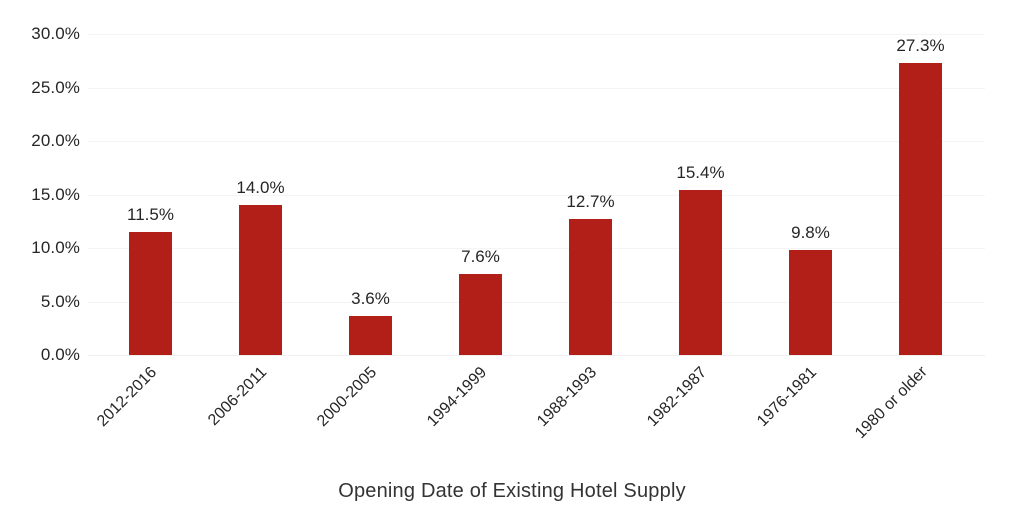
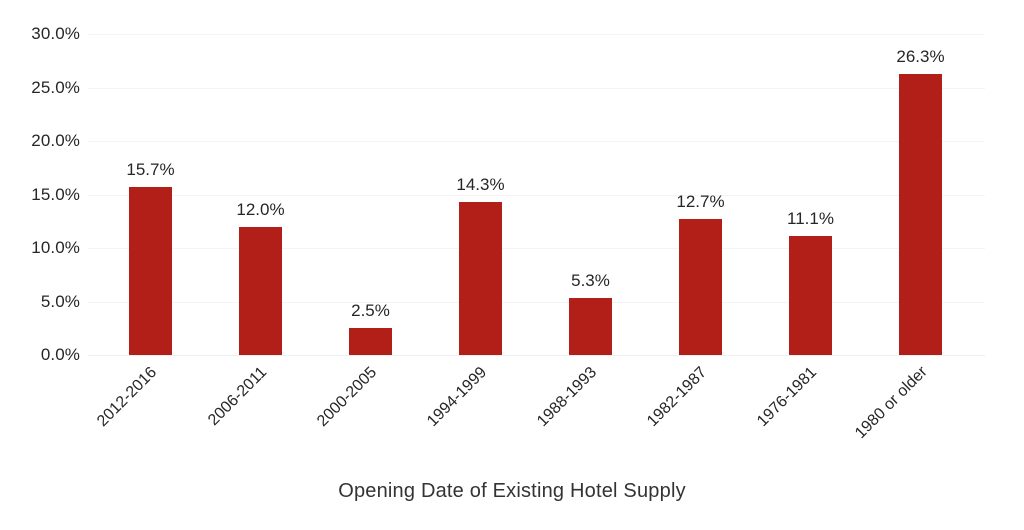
2012-2016: 11.5% -> 15.7%
2006-2011: 14.0% -> 12.0%
2000-2005: 3.6% -> 2.5%
1994-1999: 7.6% -> 14.3%
1988-1993: 12.7% -> 5.3%
1982-1987: 15.4% -> 12.7%
1976-1981: 9.8% -> 11.1%
1980 or older: 27.3% -> 26.3%
